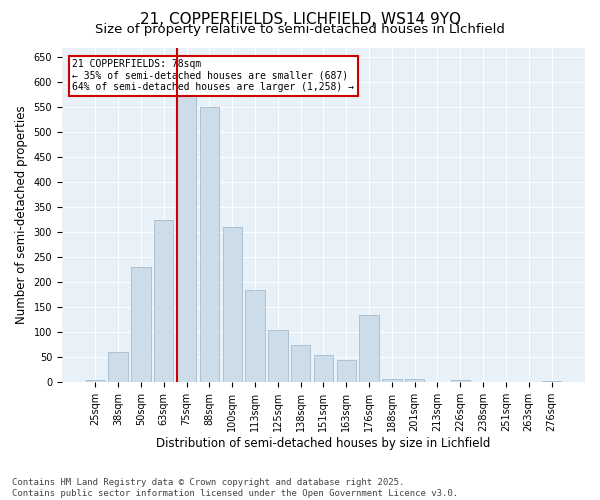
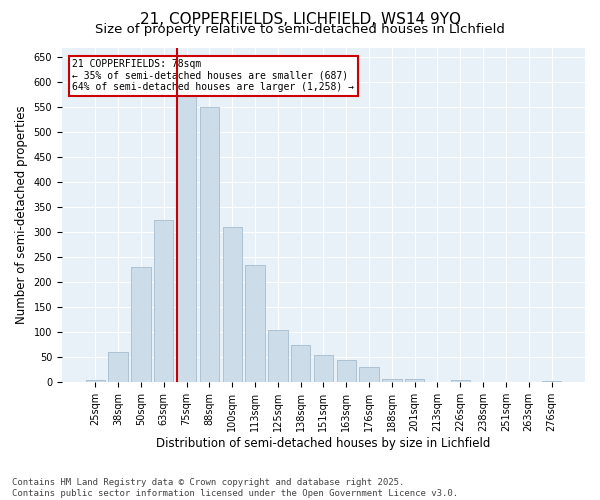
113sqm: 185 -> 235
176sqm: 135 -> 30
